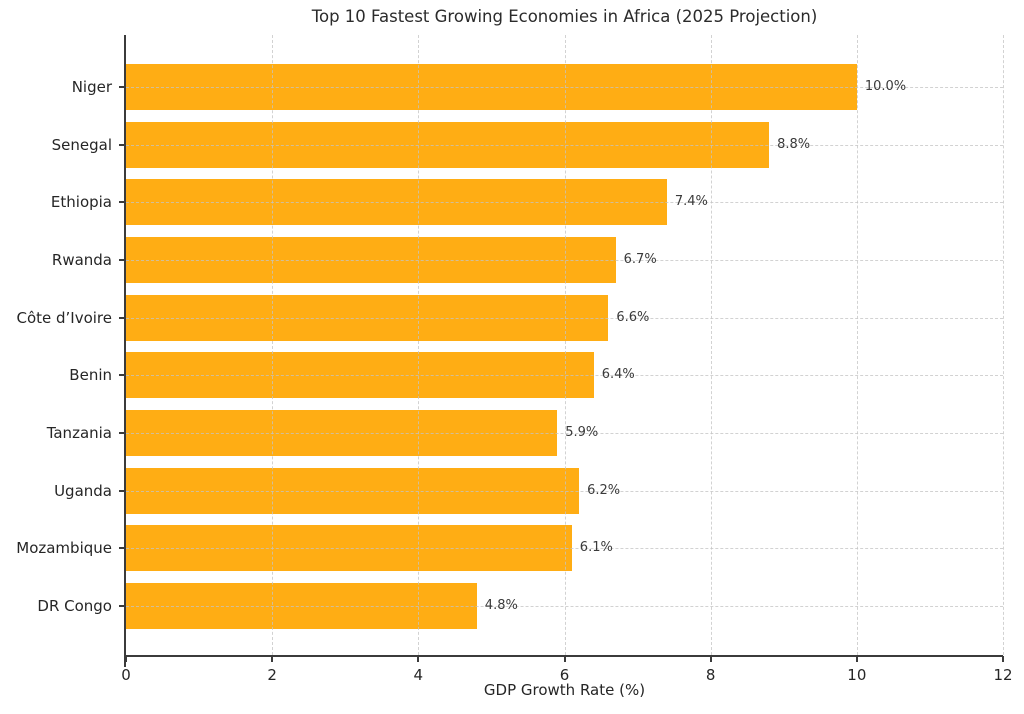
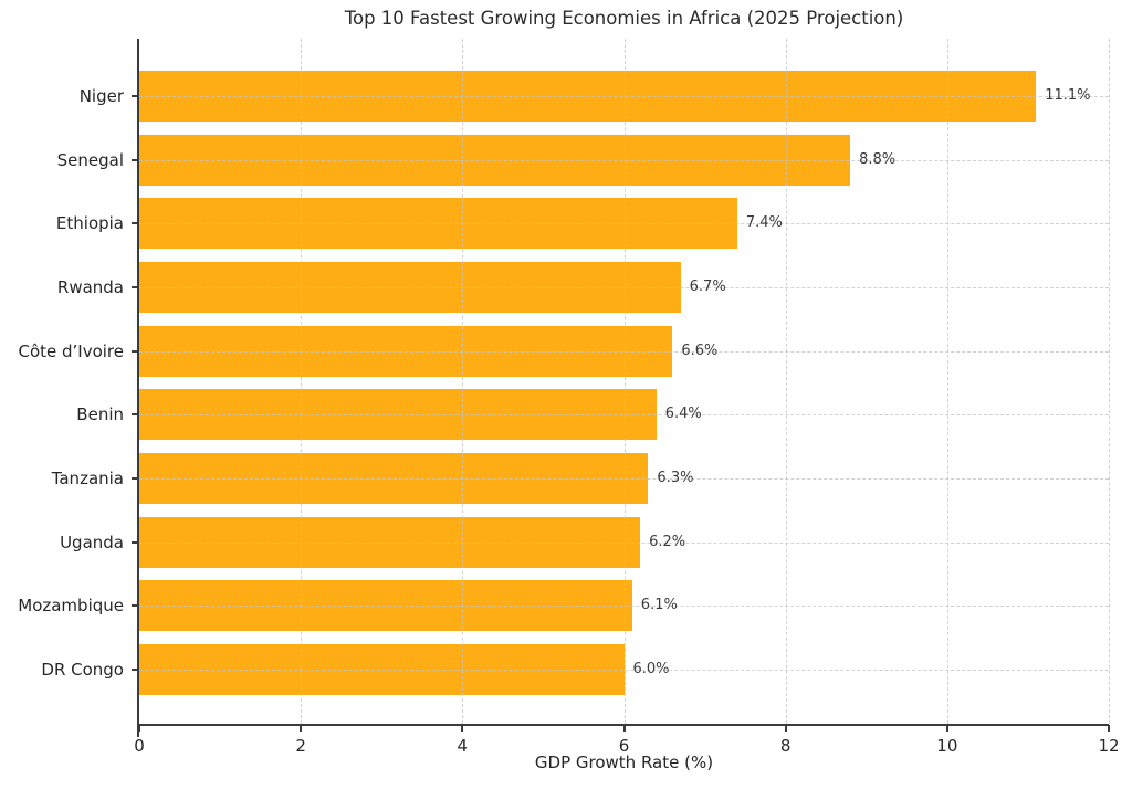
Niger: 10.0% -> 11.1%
Tanzania: 5.9% -> 6.3%
DR Congo: 4.8% -> 6.0%
